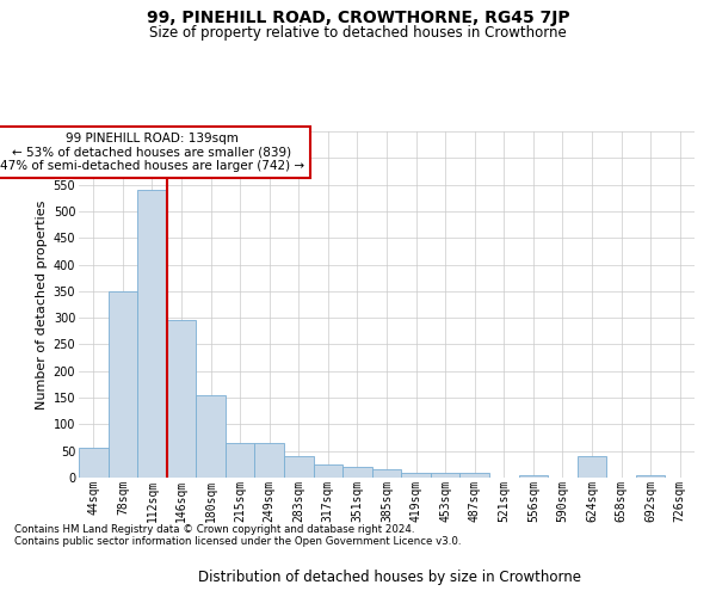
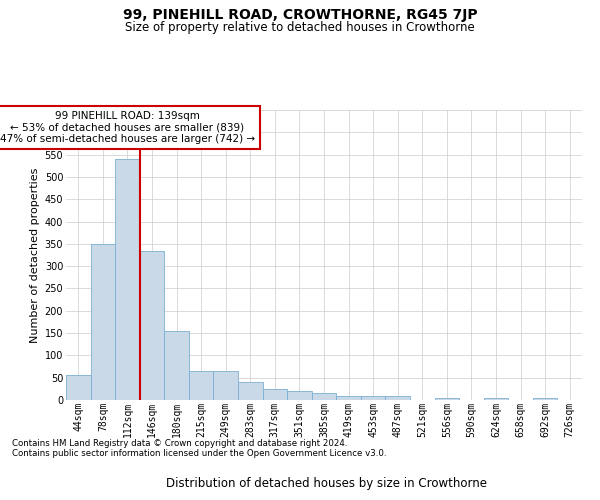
146sqm: 295 -> 335
624sqm: 40 -> 5
